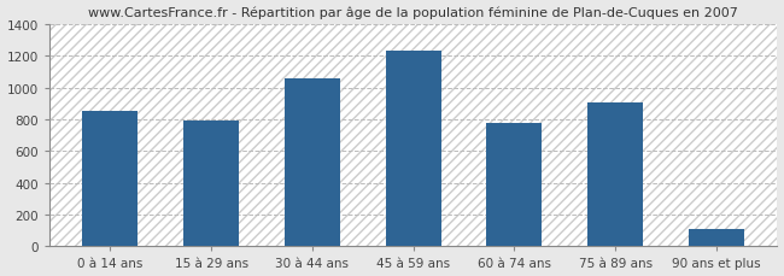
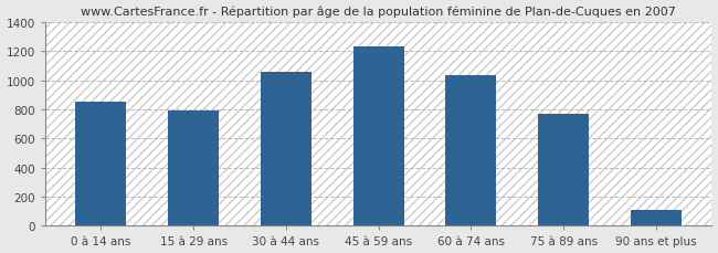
60 à 74 ans: 780 -> 1040
75 à 89 ans: 910 -> 770
